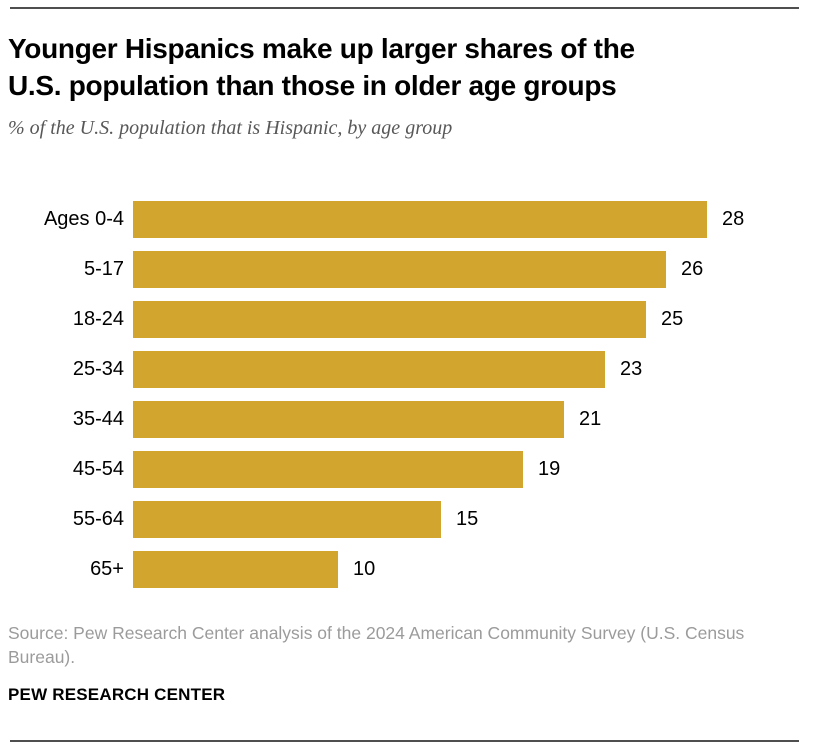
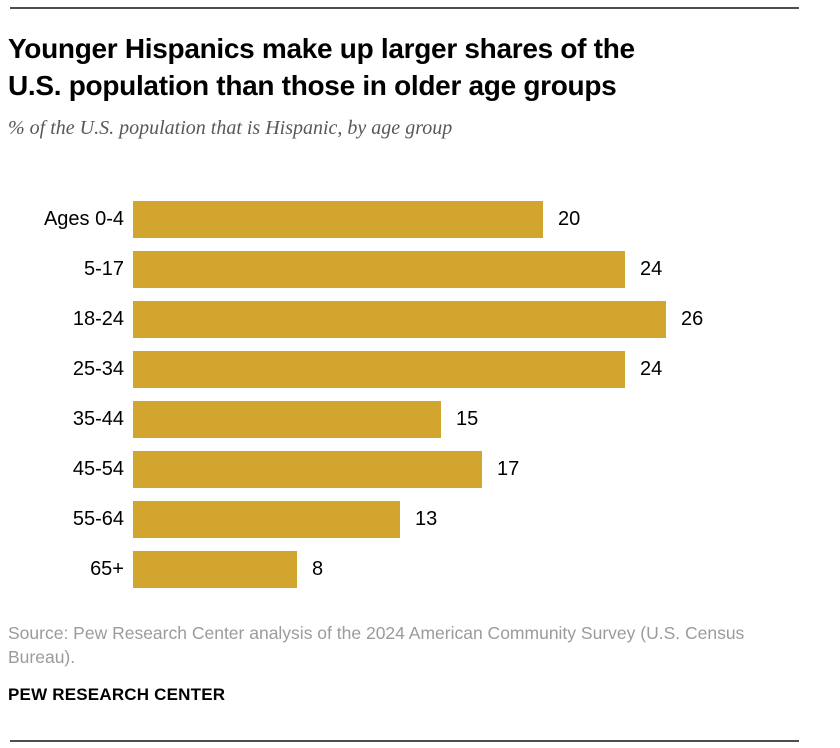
Ages 0-4: 28 -> 20
5-17: 26 -> 24
18-24: 25 -> 26
25-34: 23 -> 24
35-44: 21 -> 15
45-54: 19 -> 17
55-64: 15 -> 13
65+: 10 -> 8
